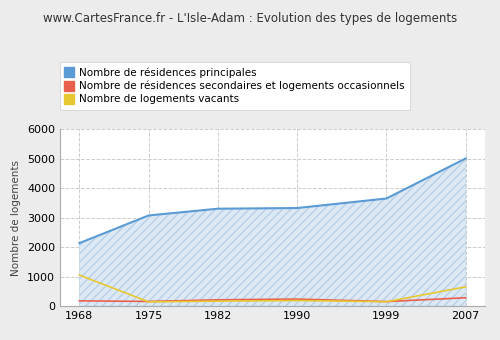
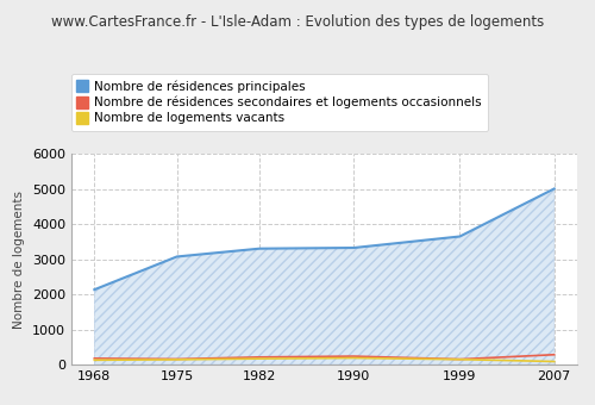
Nombre de logements vacants/1968: 1050 -> 120
Nombre de logements vacants/2007: 650 -> 80
